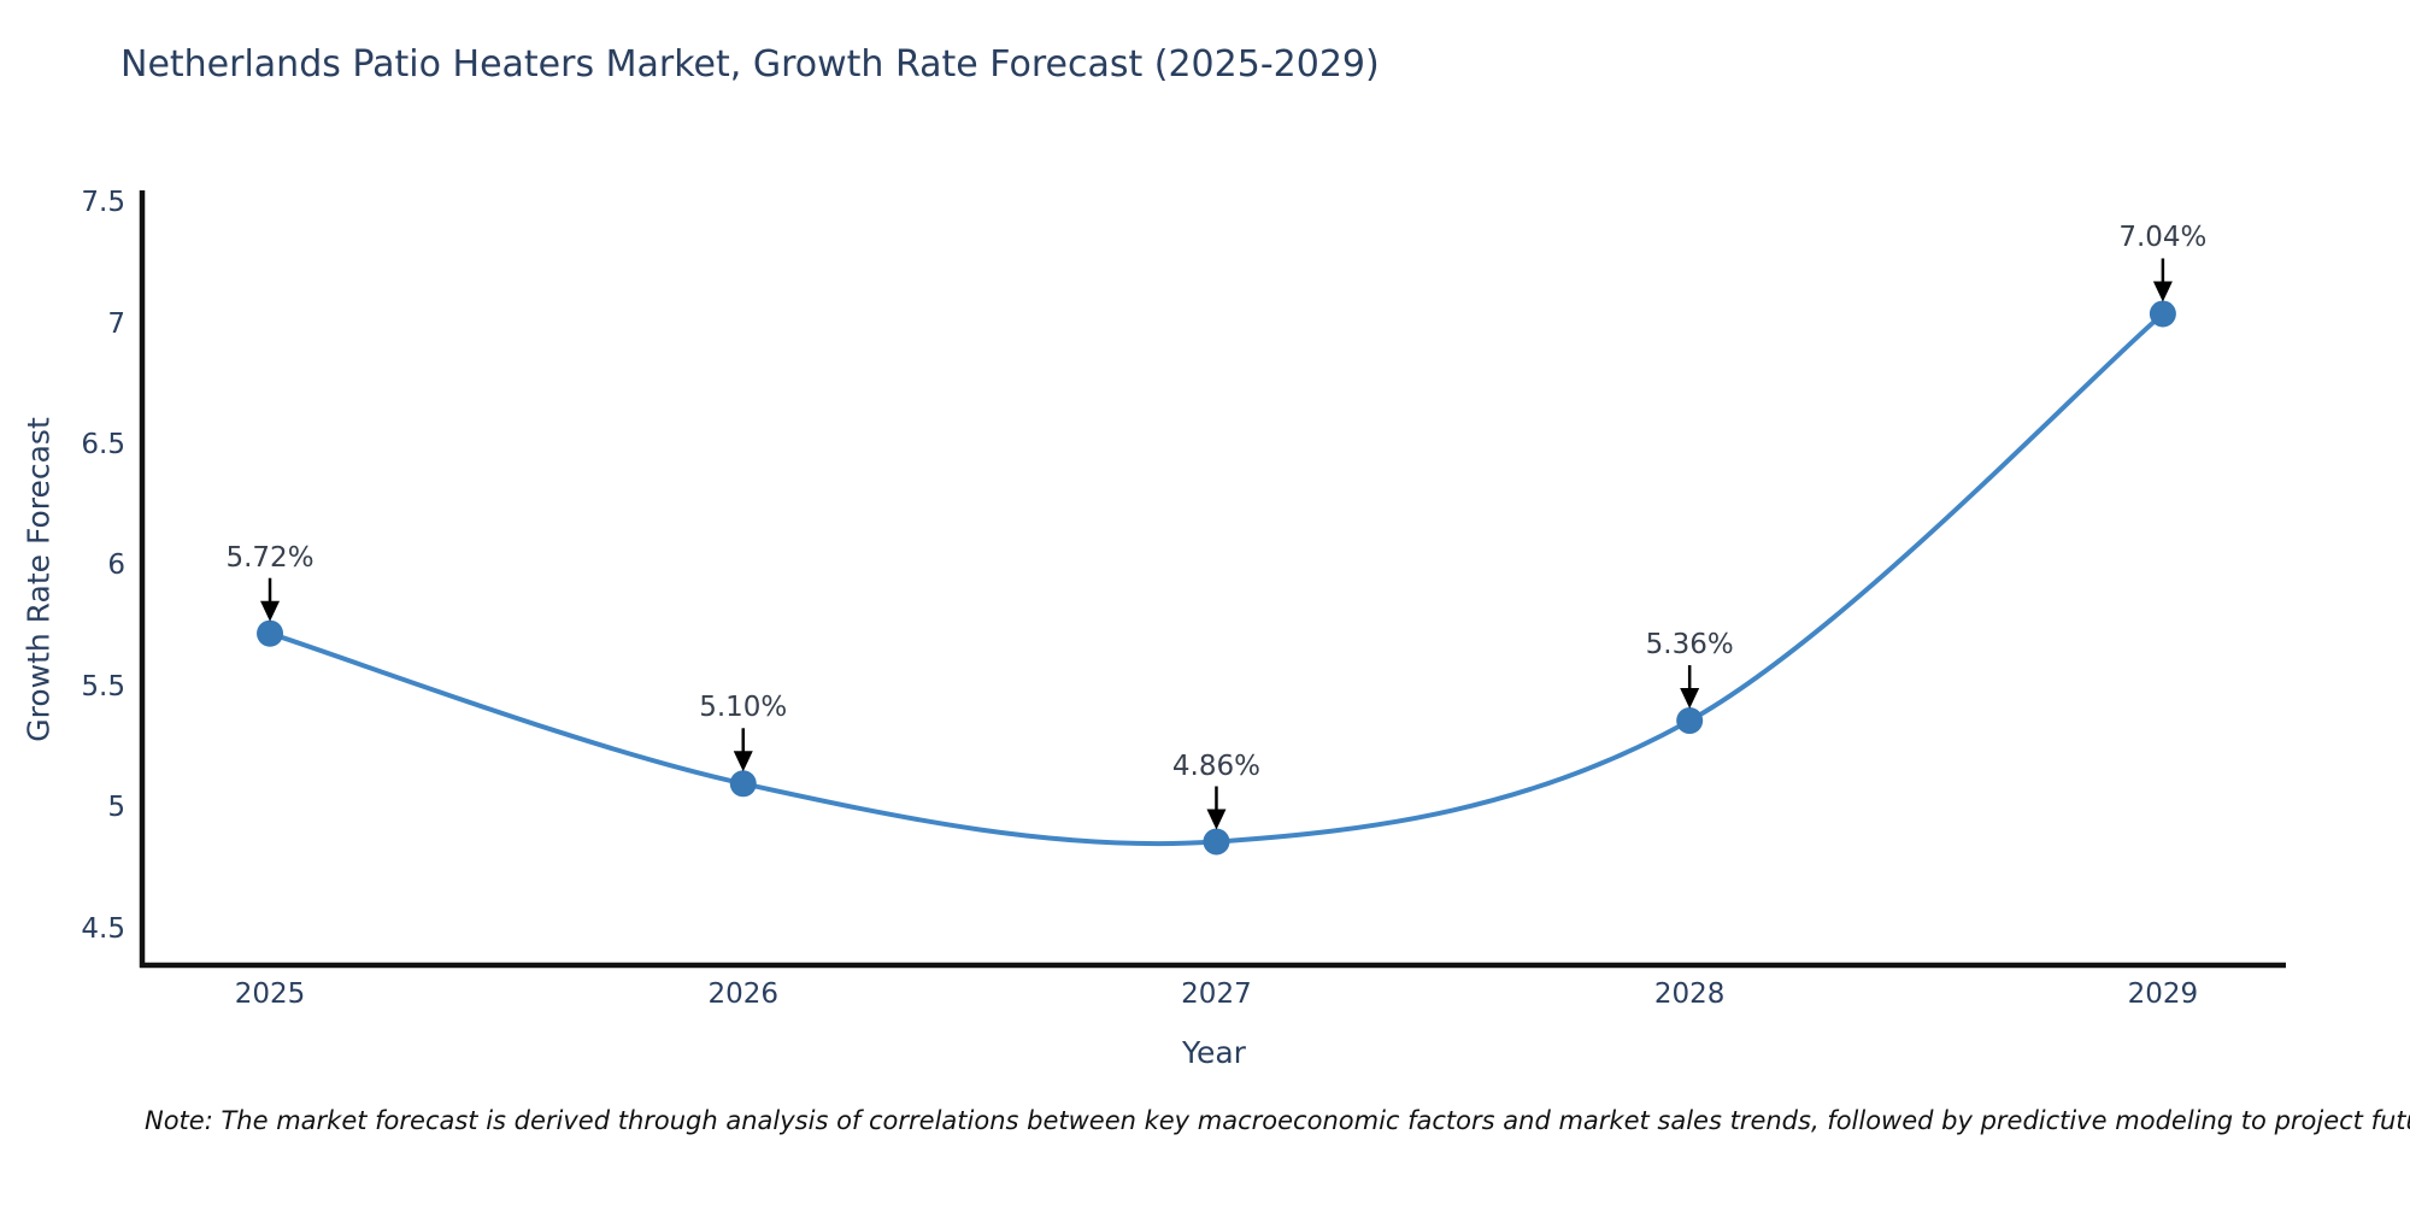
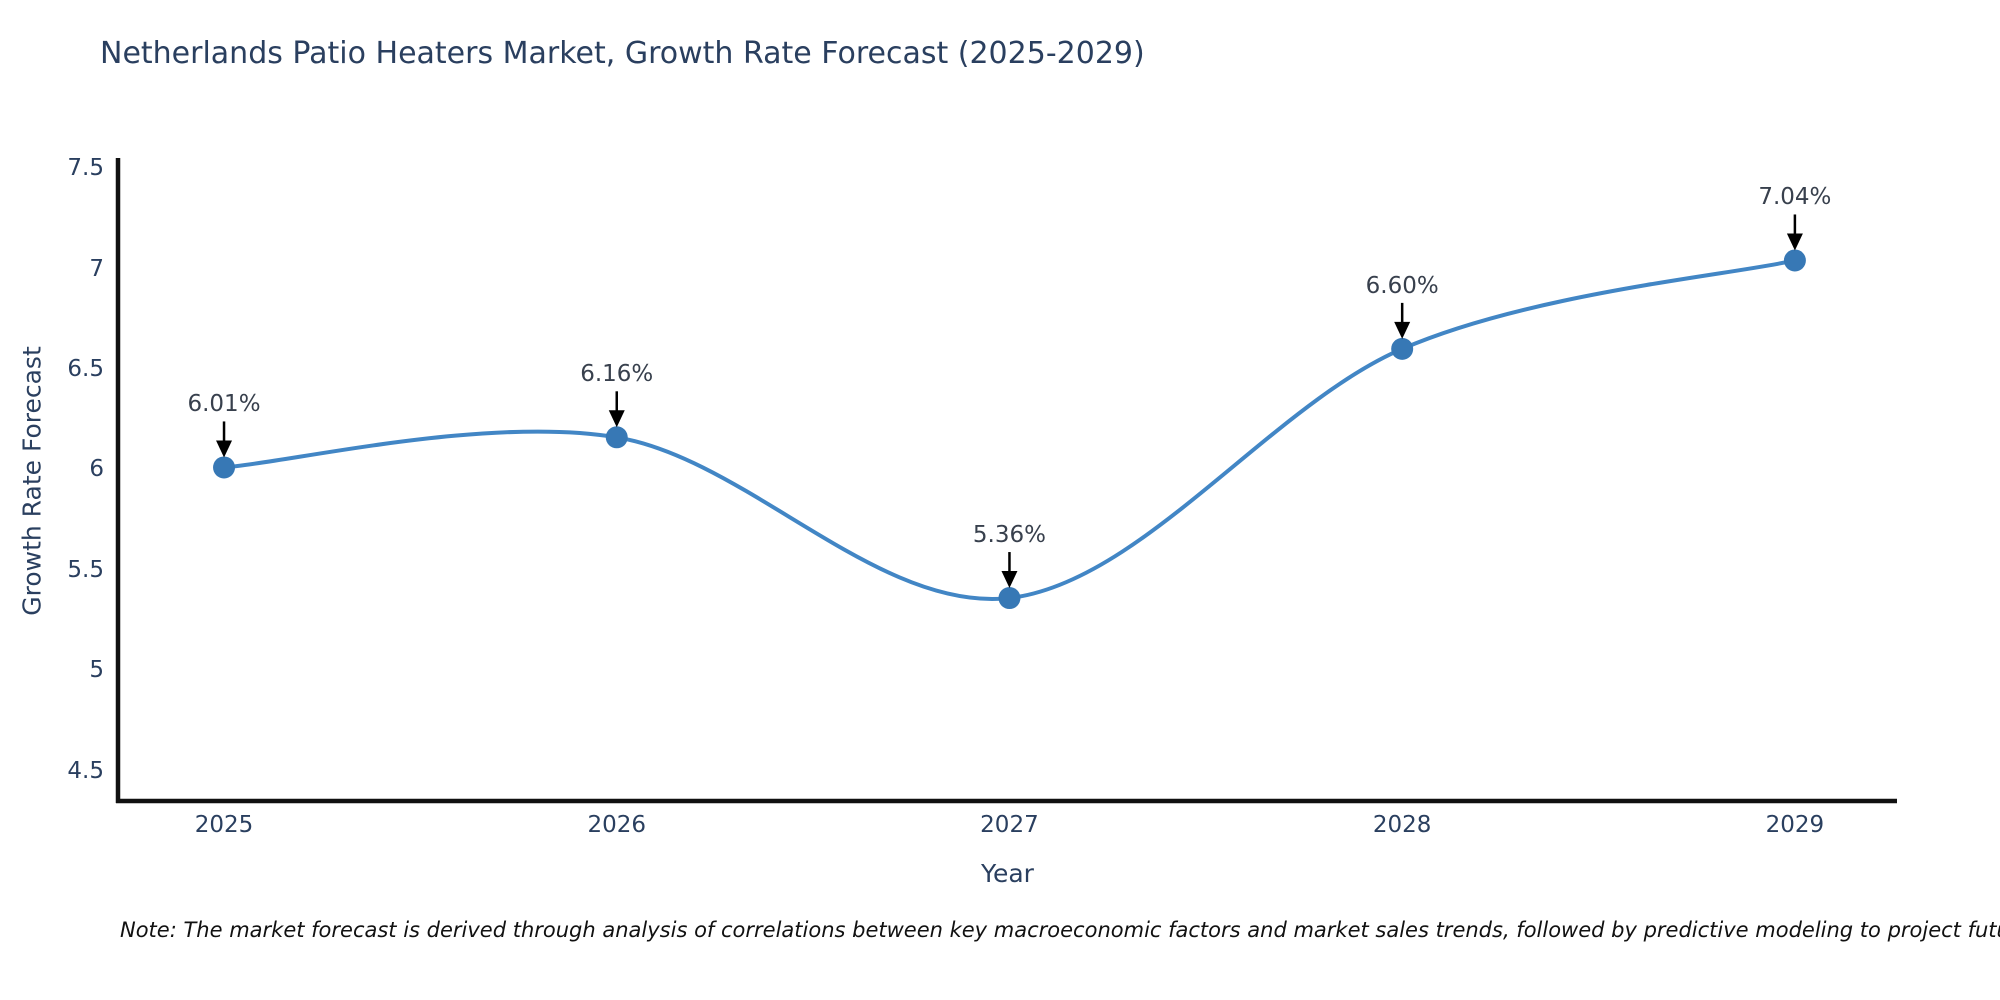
2025: 5.72% -> 6.01%
2026: 5.10% -> 6.16%
2027: 4.86% -> 5.36%
2028: 5.36% -> 6.60%
